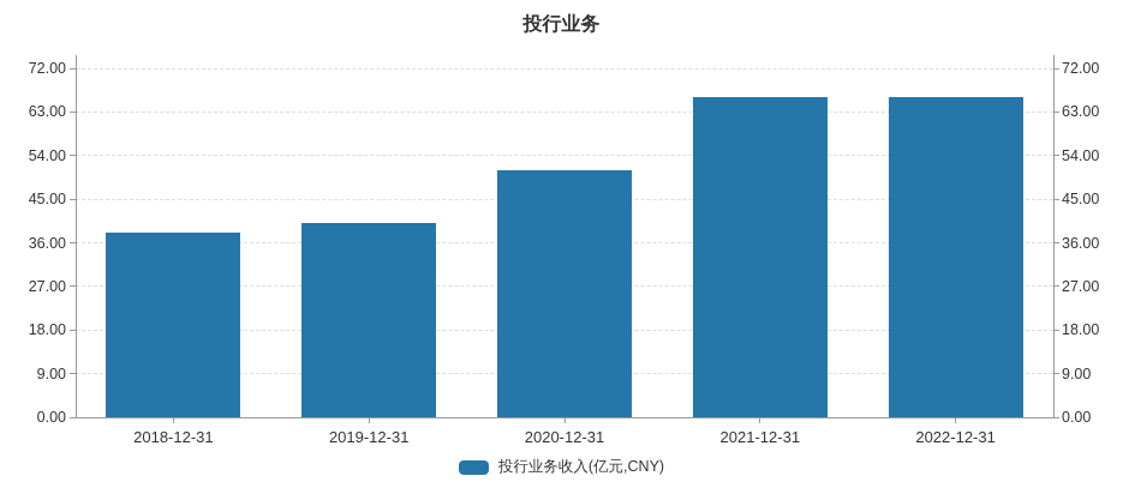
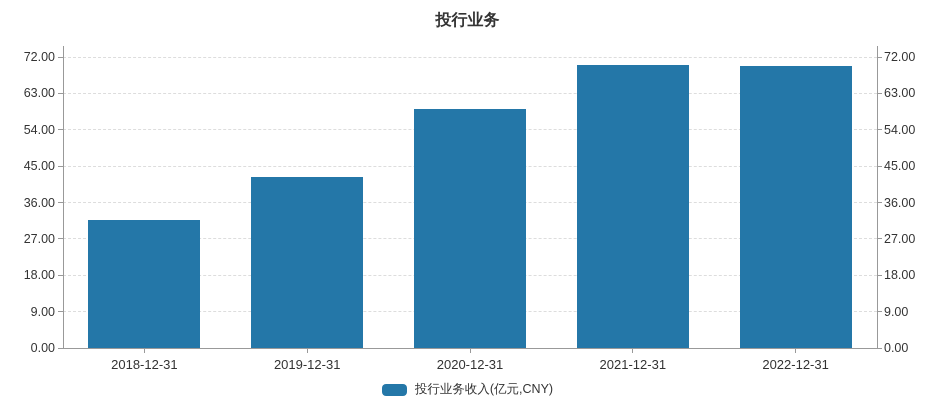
2018-12-31: 38 -> 32
2019-12-31: 40 -> 42
2020-12-31: 51 -> 59
2021-12-31: 66 -> 70
2022-12-31: 66 -> 70
